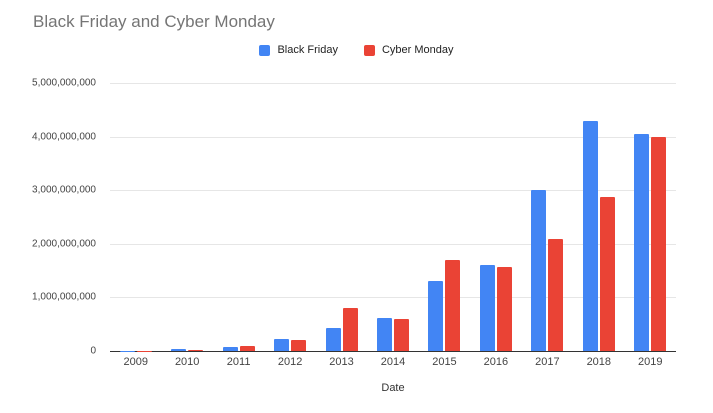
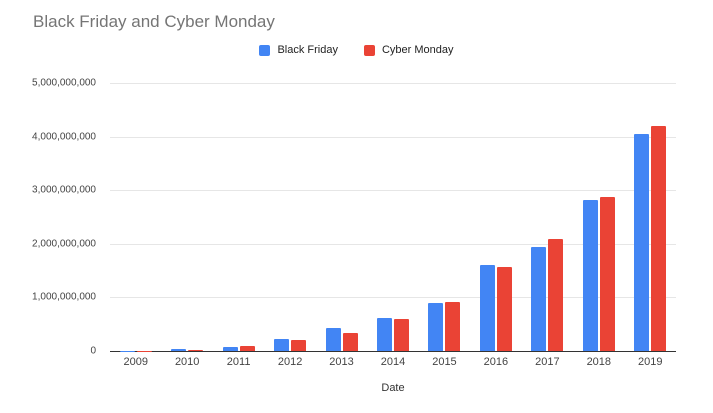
Cyber Monday/2013: 800000000 -> 300000000
Black Friday/2015: 1300000000 -> 900000000
Cyber Monday/2015: 1700000000 -> 900000000
Black Friday/2017: 3000000000 -> 1900000000
Black Friday/2018: 4300000000 -> 2800000000
Cyber Monday/2019: 4000000000 -> 4200000000
